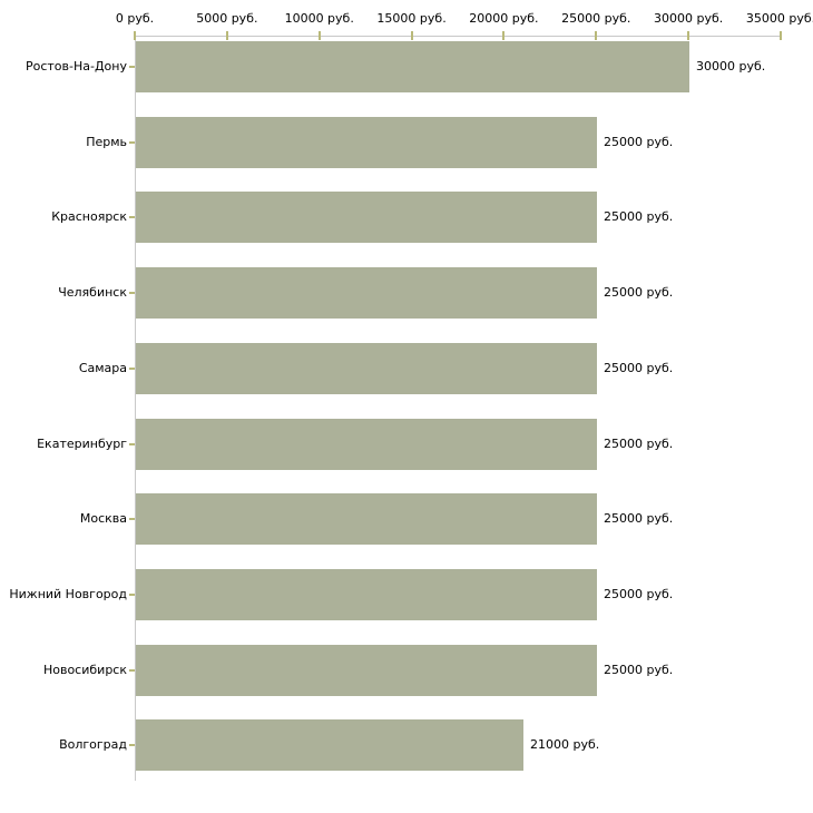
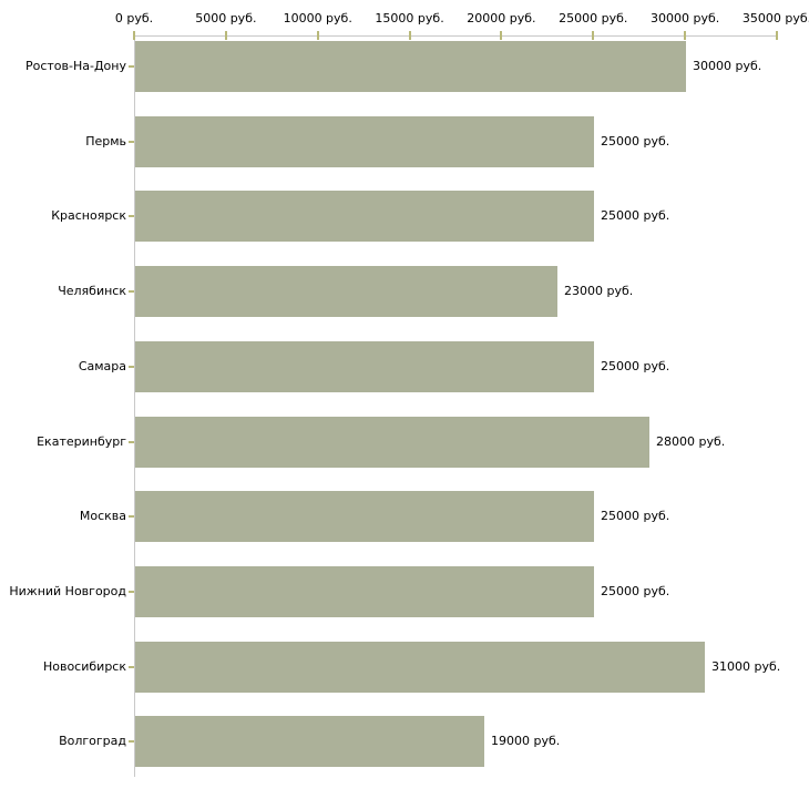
Челябинск: 25000 -> 23000
Екатеринбург: 25000 -> 28000
Новосибирск: 25000 -> 31000
Волгоград: 21000 -> 19000
